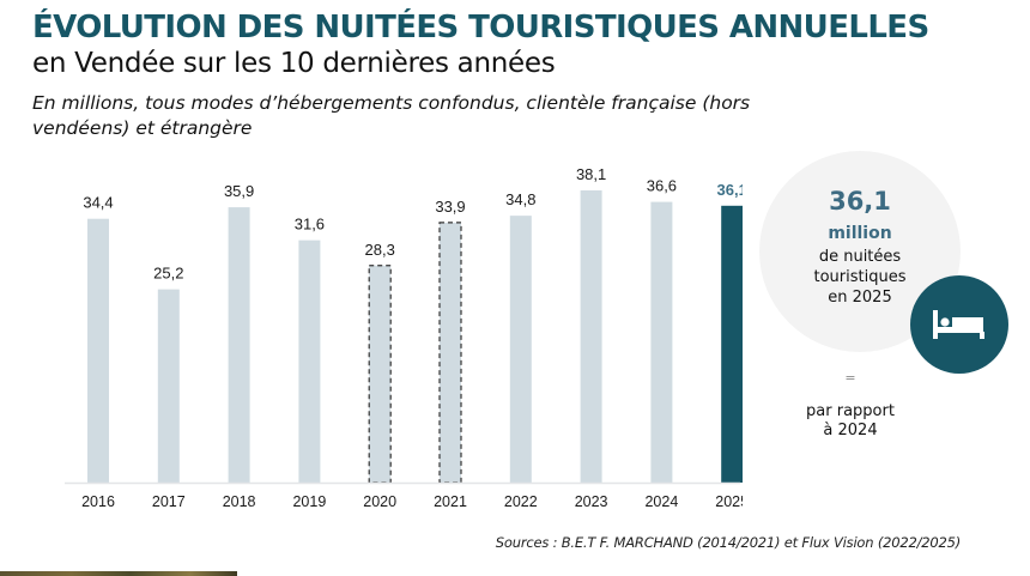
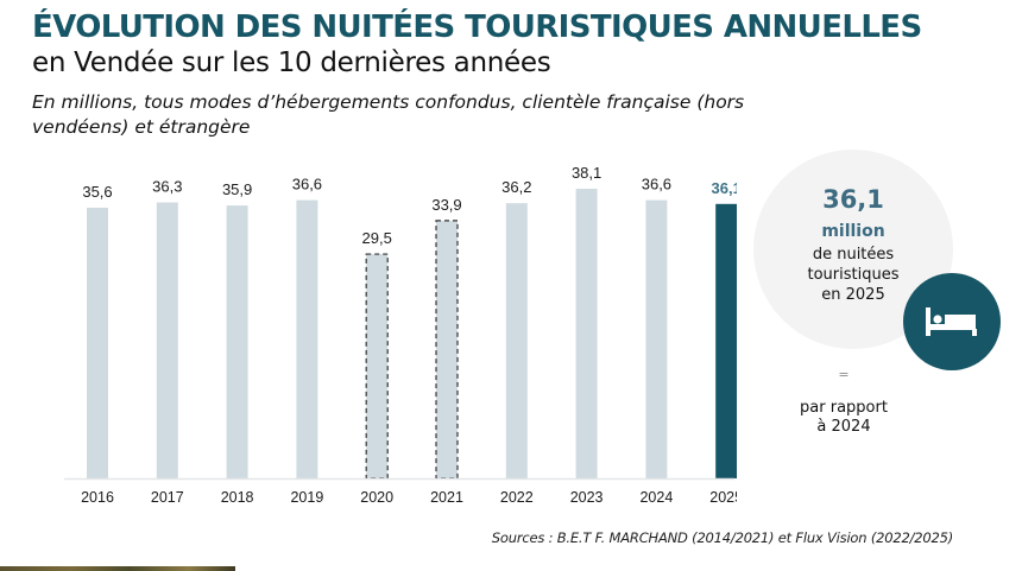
2016: 34,4 -> 35,6
2017: 25,2 -> 36,3
2019: 31,6 -> 36,6
2020: 28,3 -> 29,5
2022: 34,8 -> 36,2
